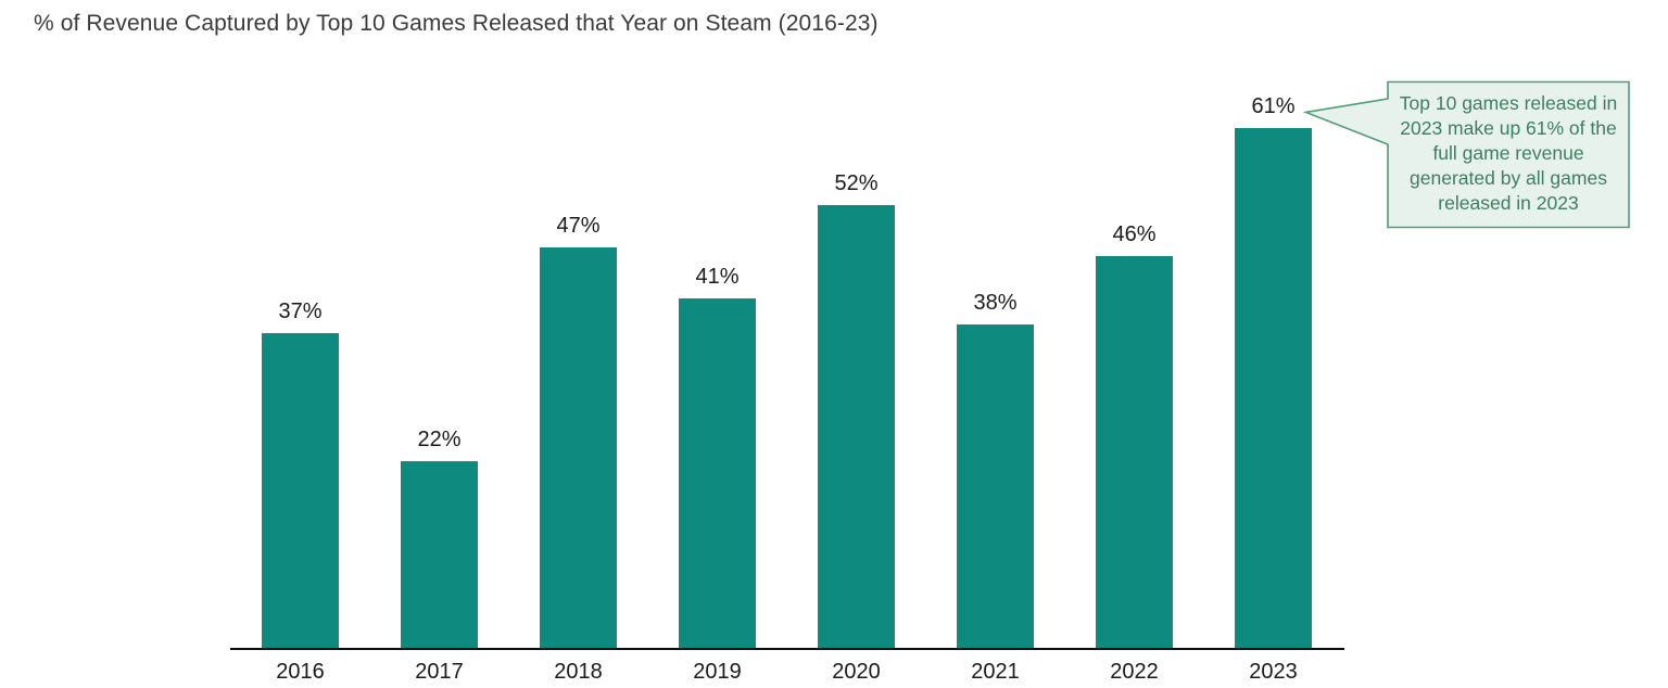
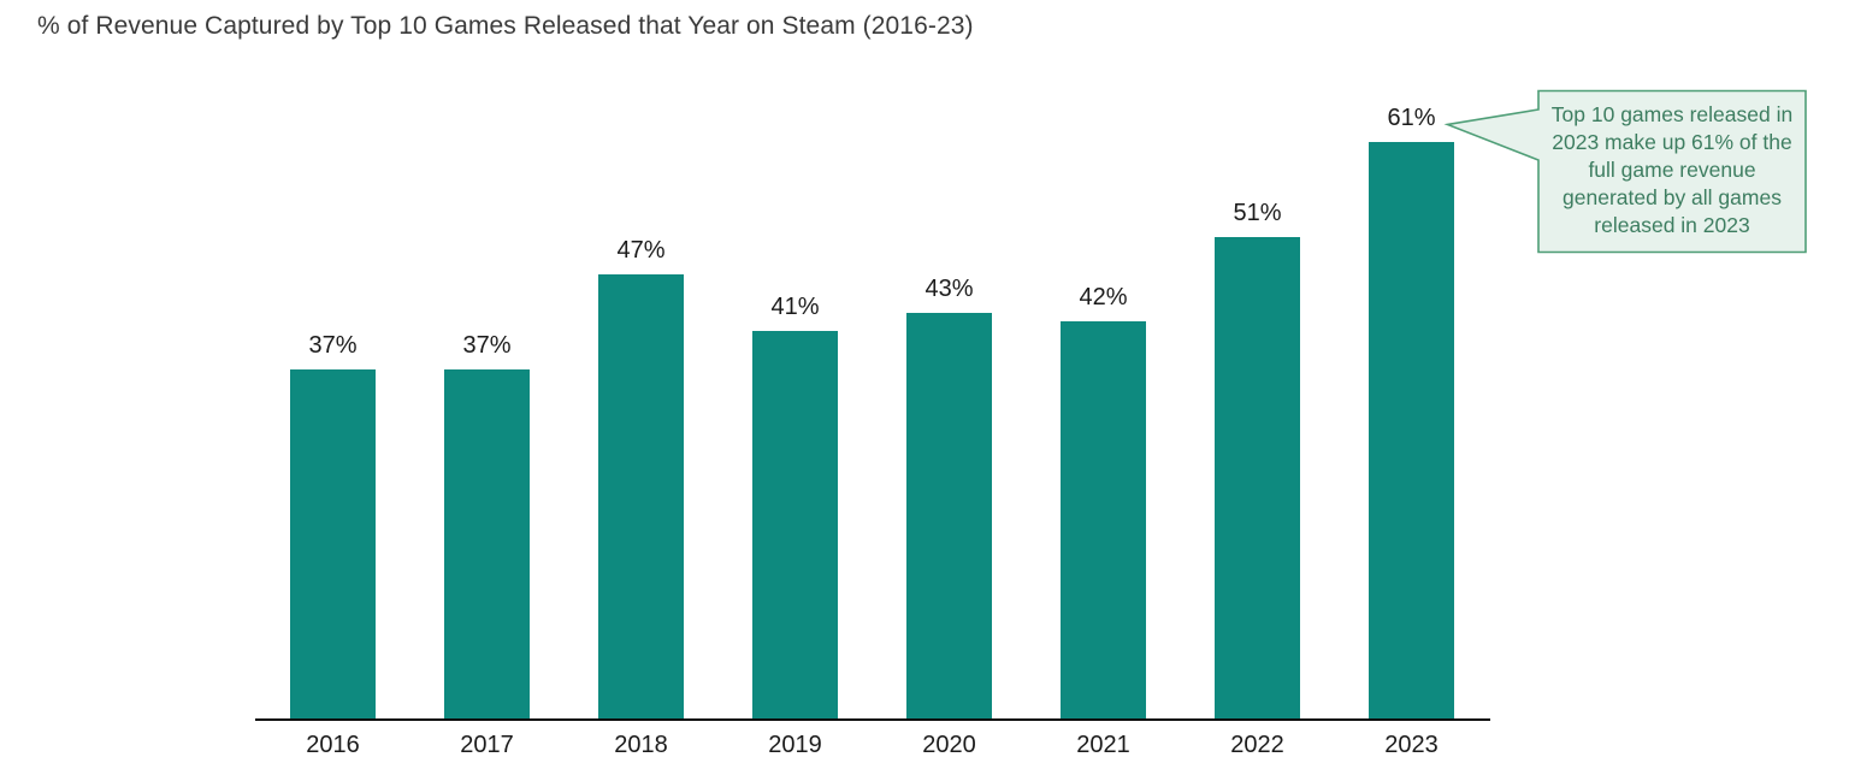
2017: 22% -> 37%
2020: 52% -> 43%
2021: 38% -> 42%
2022: 46% -> 51%
